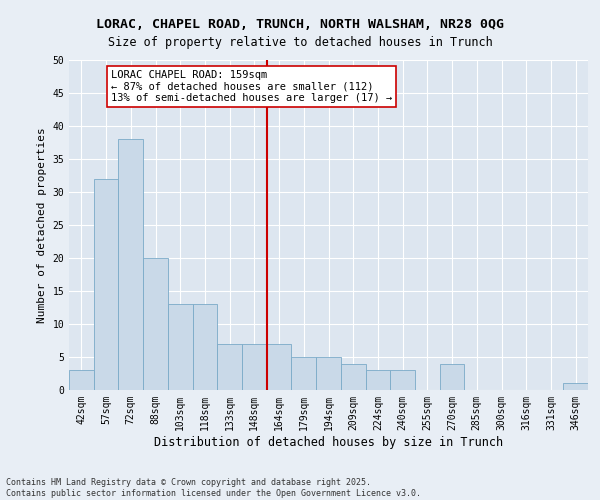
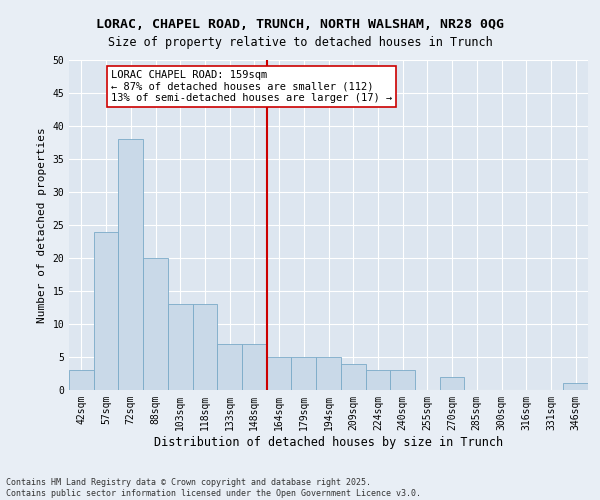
57sqm: 32 -> 24
164sqm: 7 -> 5
270sqm: 4 -> 2
